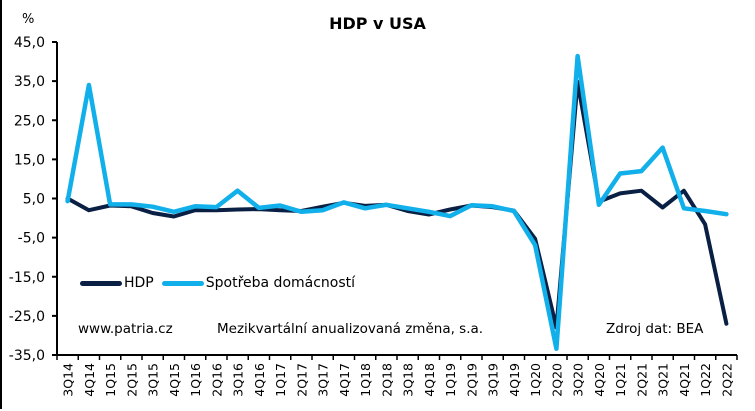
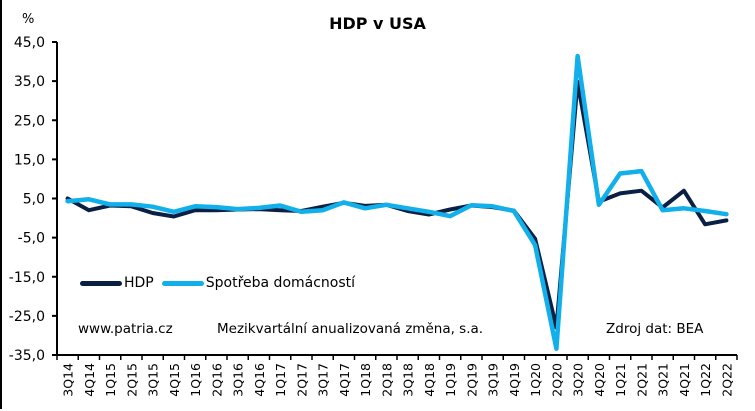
Spotřeba domácností/4Q14: 34 -> 5
Spotřeba domácností/3Q16: 7 -> 2
Spotřeba domácností/3Q21: 18 -> 2
HDP/2Q22: -27 -> -1
